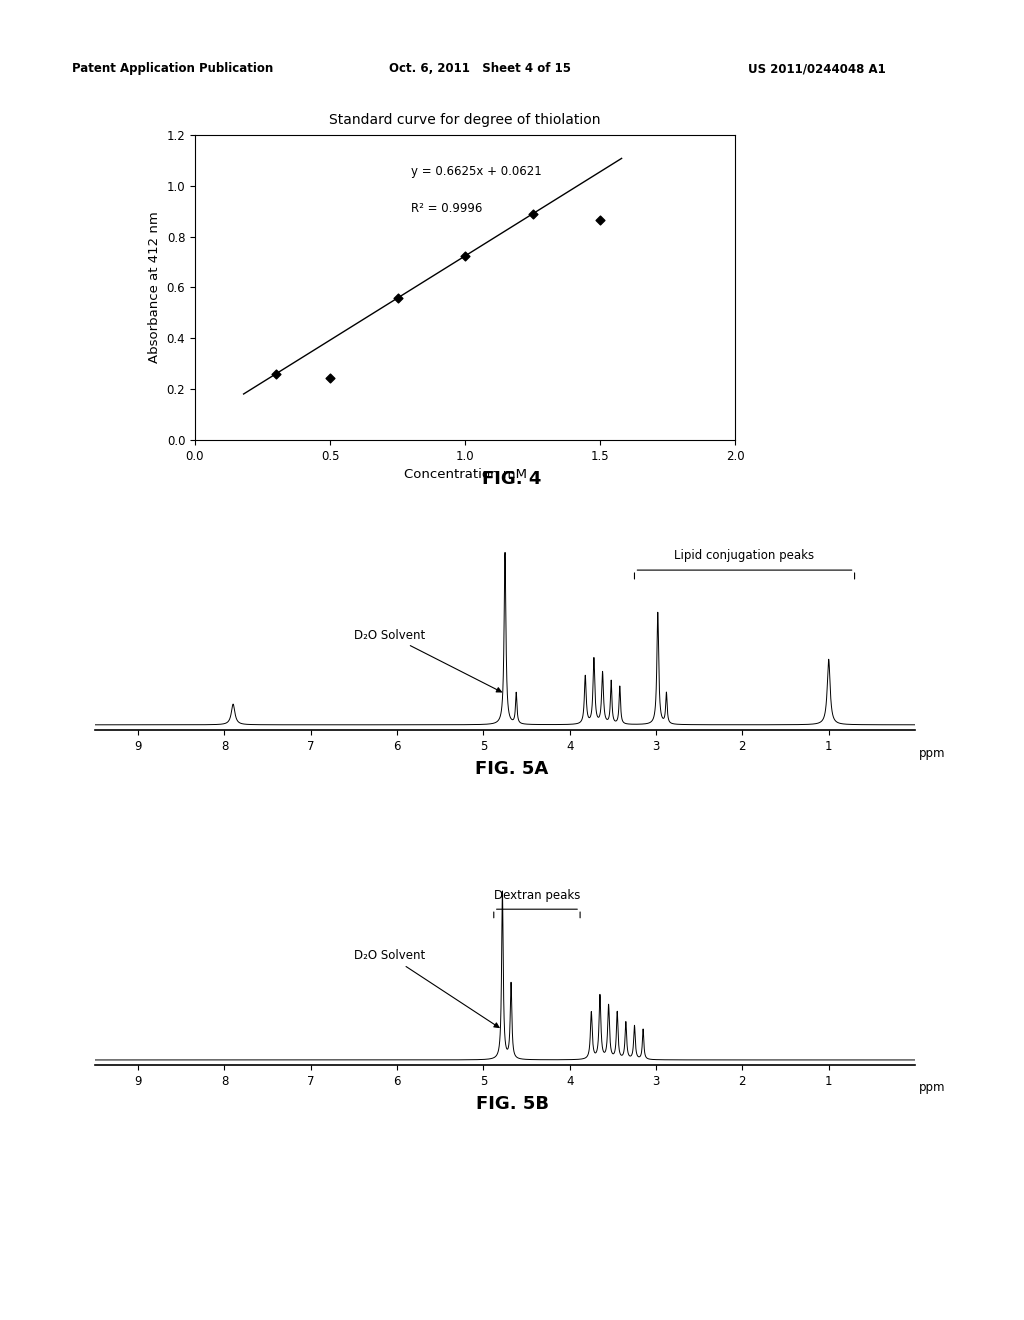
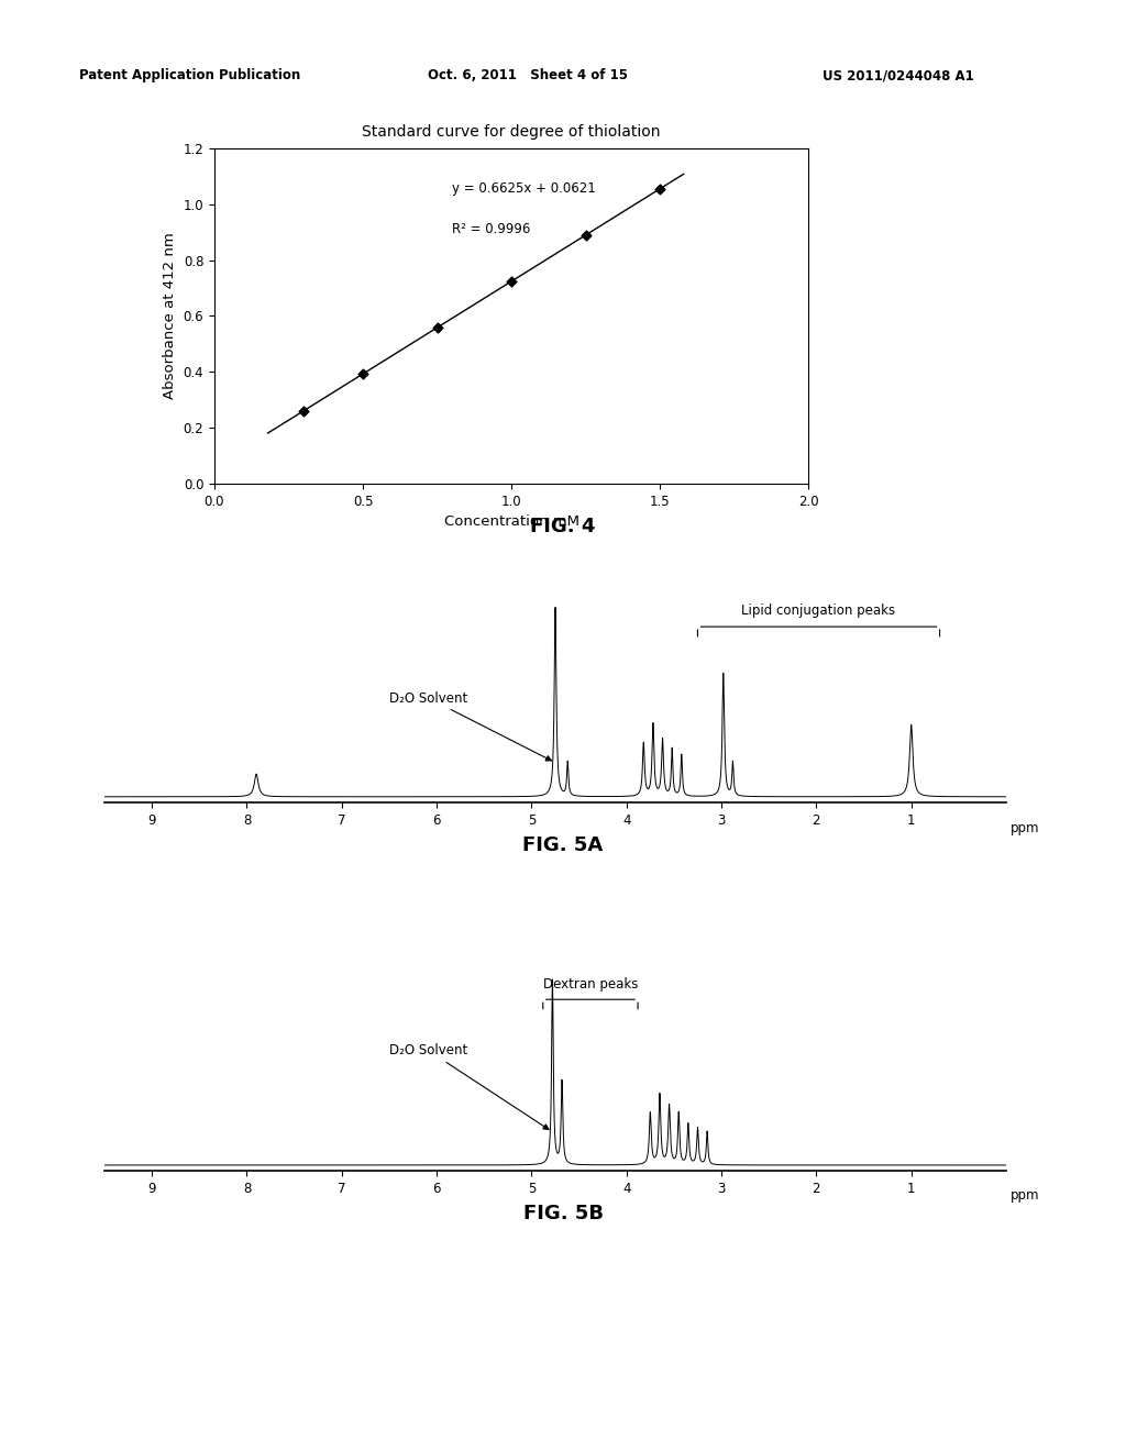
Standard curve for degree of thiolation/0.5: 0.245 -> 0.394
Standard curve for degree of thiolation/1.5: 0.865 -> 1.056
